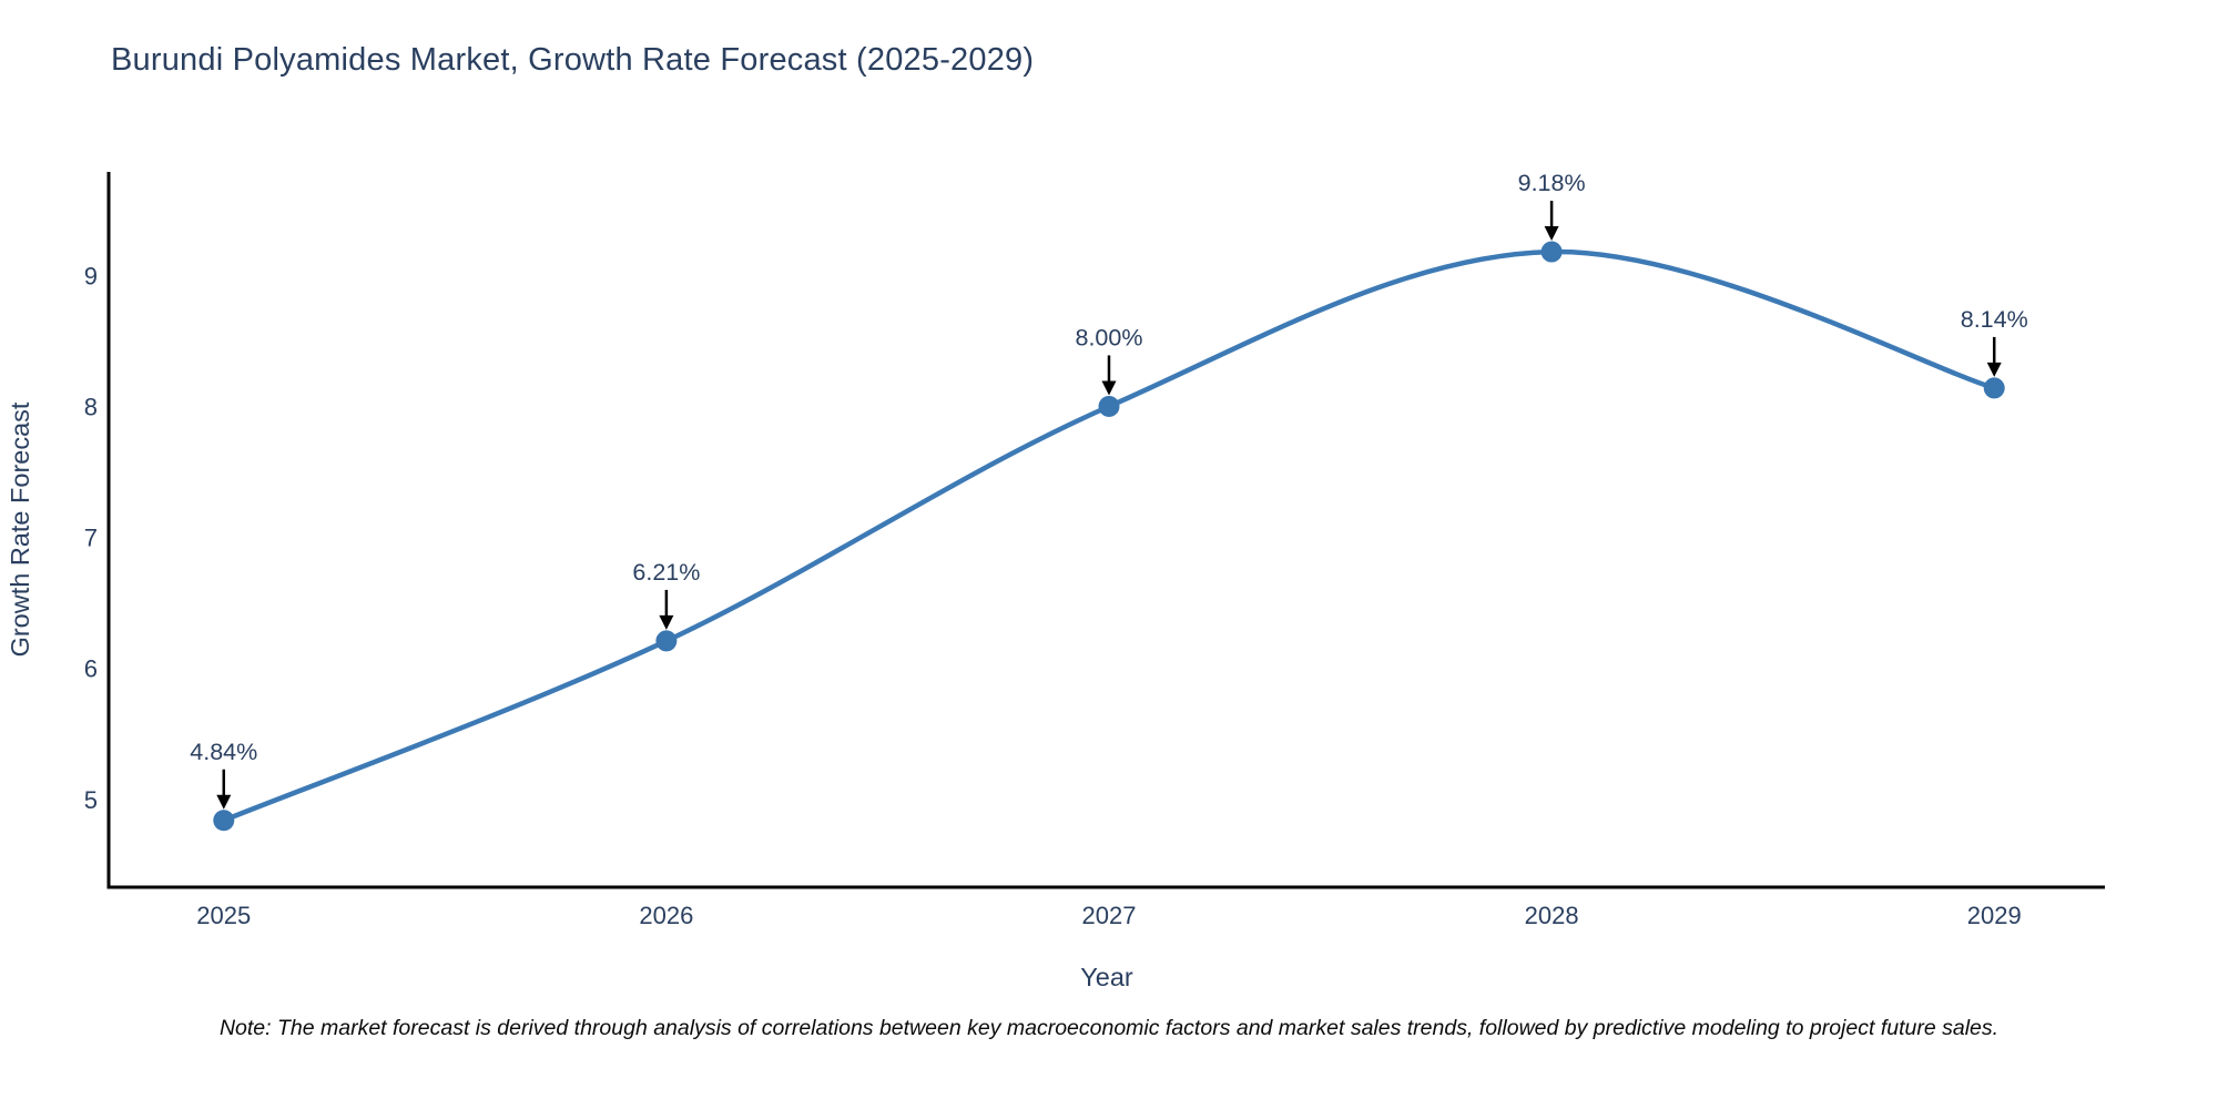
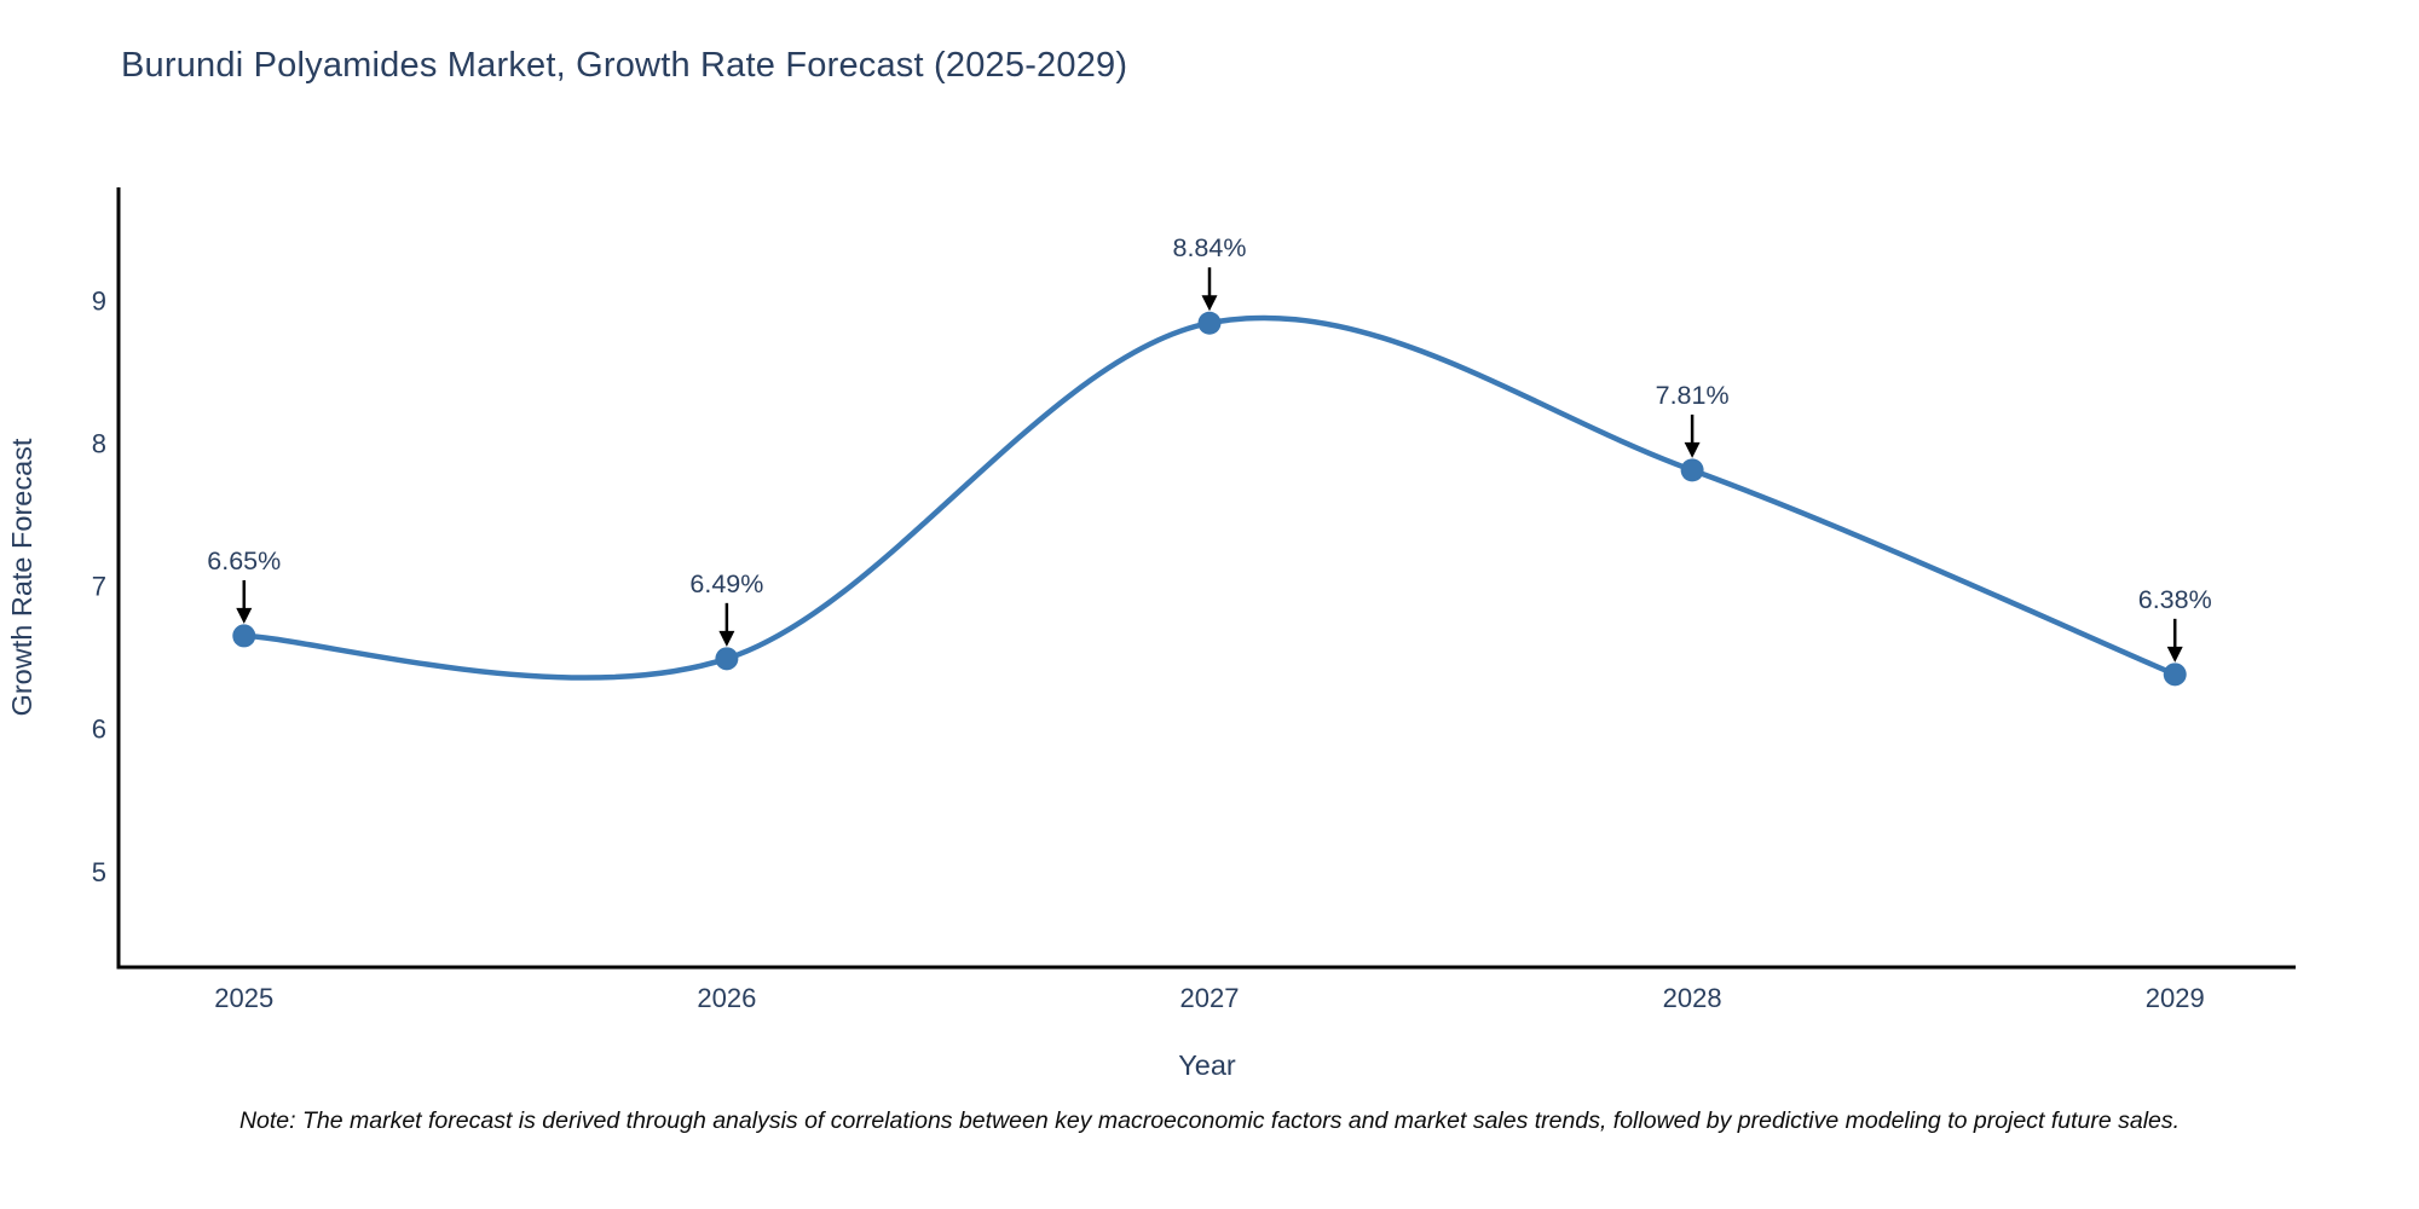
2025: 4.84% -> 6.65%
2026: 6.21% -> 6.49%
2027: 8.00% -> 8.84%
2028: 9.18% -> 7.81%
2029: 8.14% -> 6.38%
